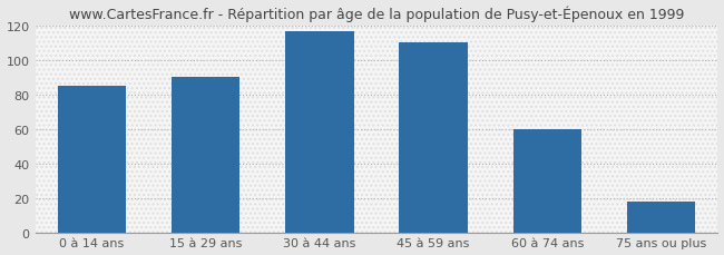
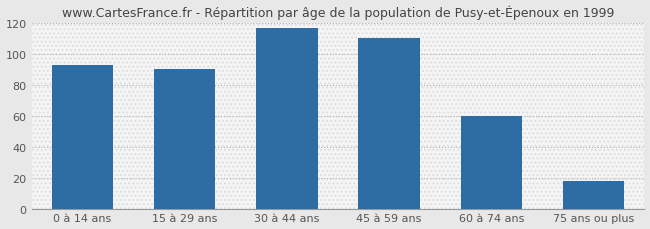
0 à 14 ans: 85 -> 93
